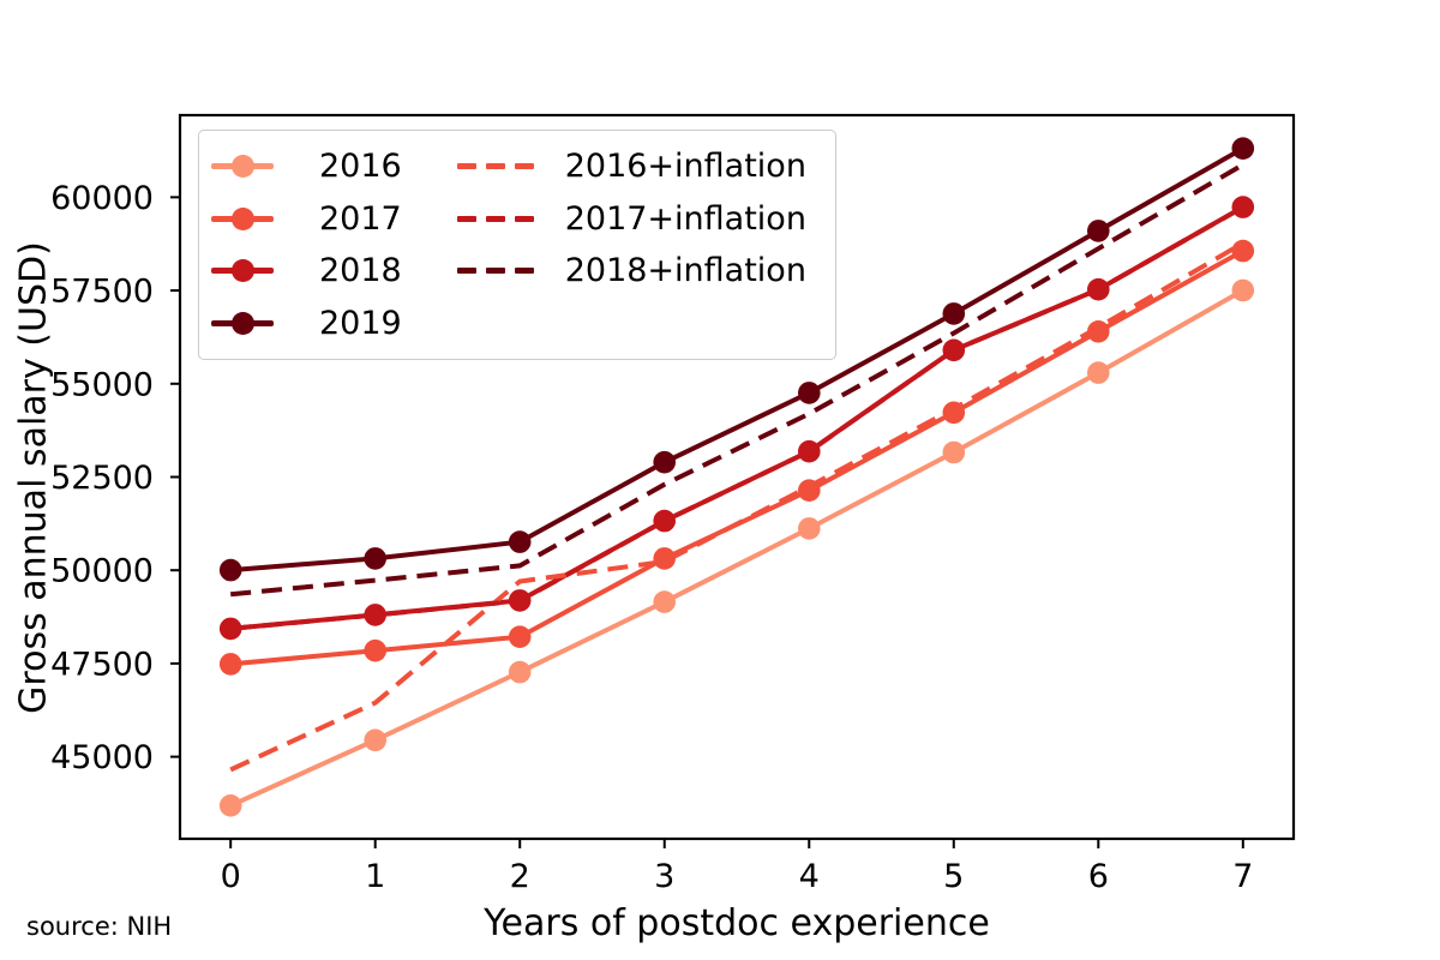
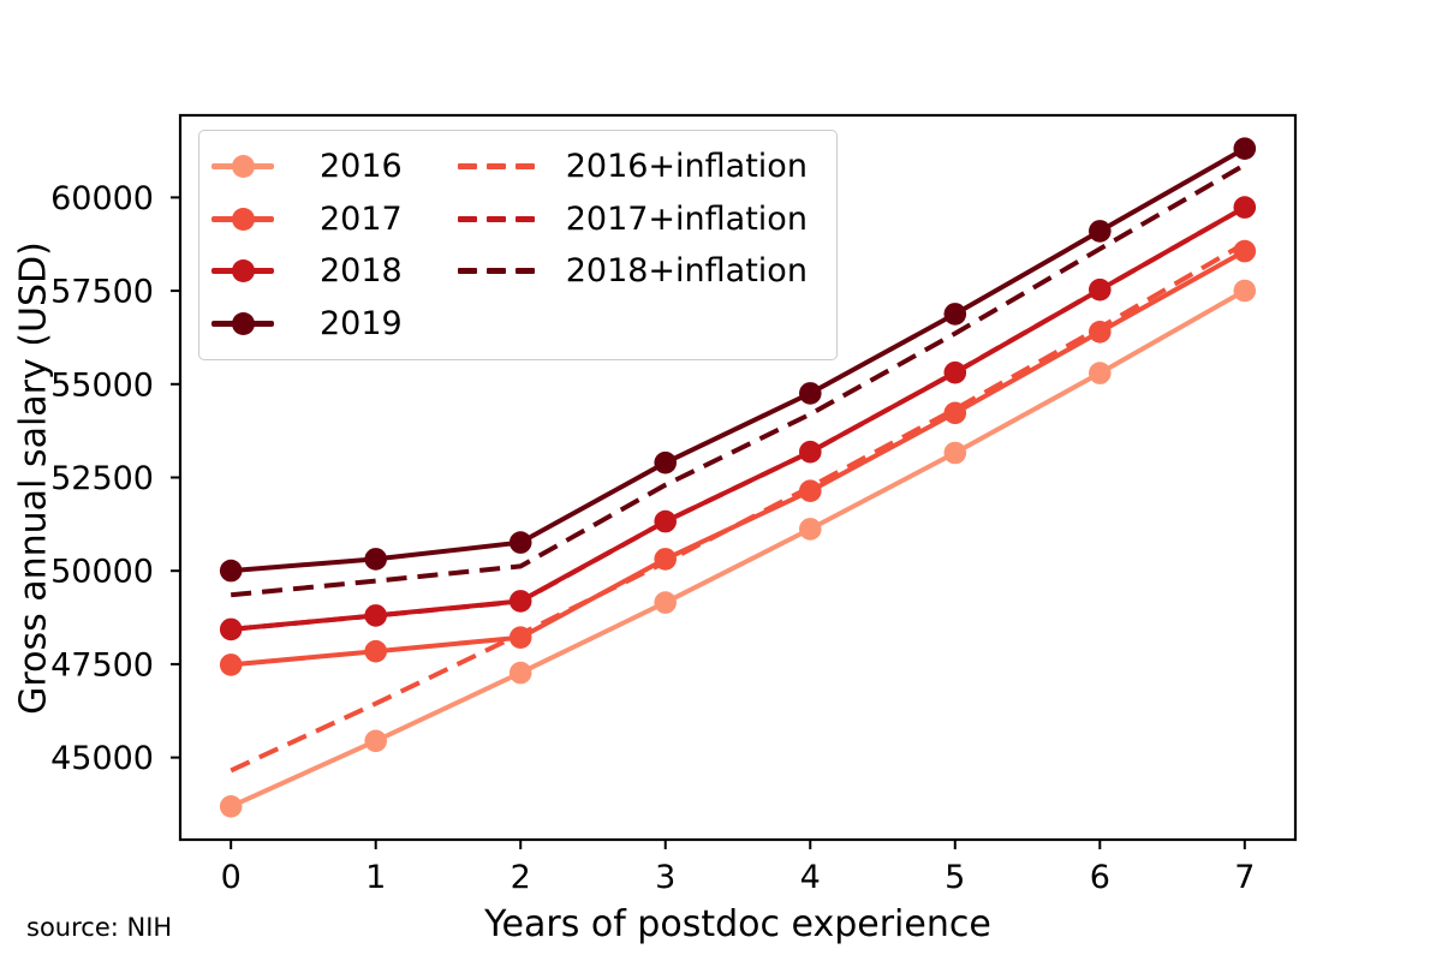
2016+inflation/2: 49700 -> 48300
2018/5: 55900 -> 55300
2017+inflation/5: 55900 -> 55300
